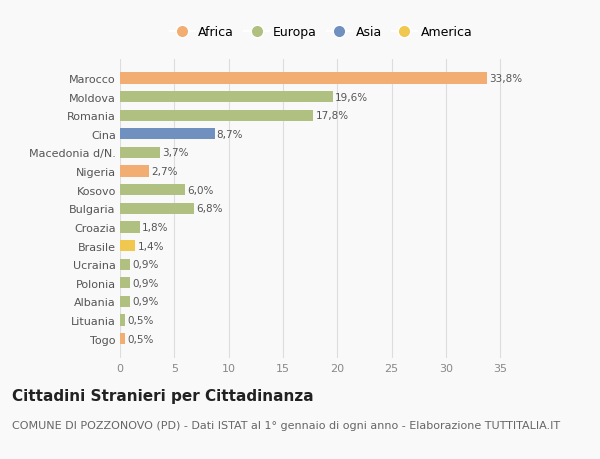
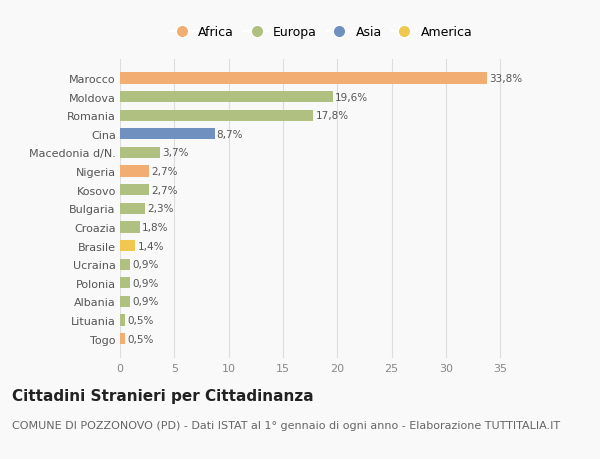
Kosovo: 6,0% -> 2,7%
Bulgaria: 6,8% -> 2,3%
